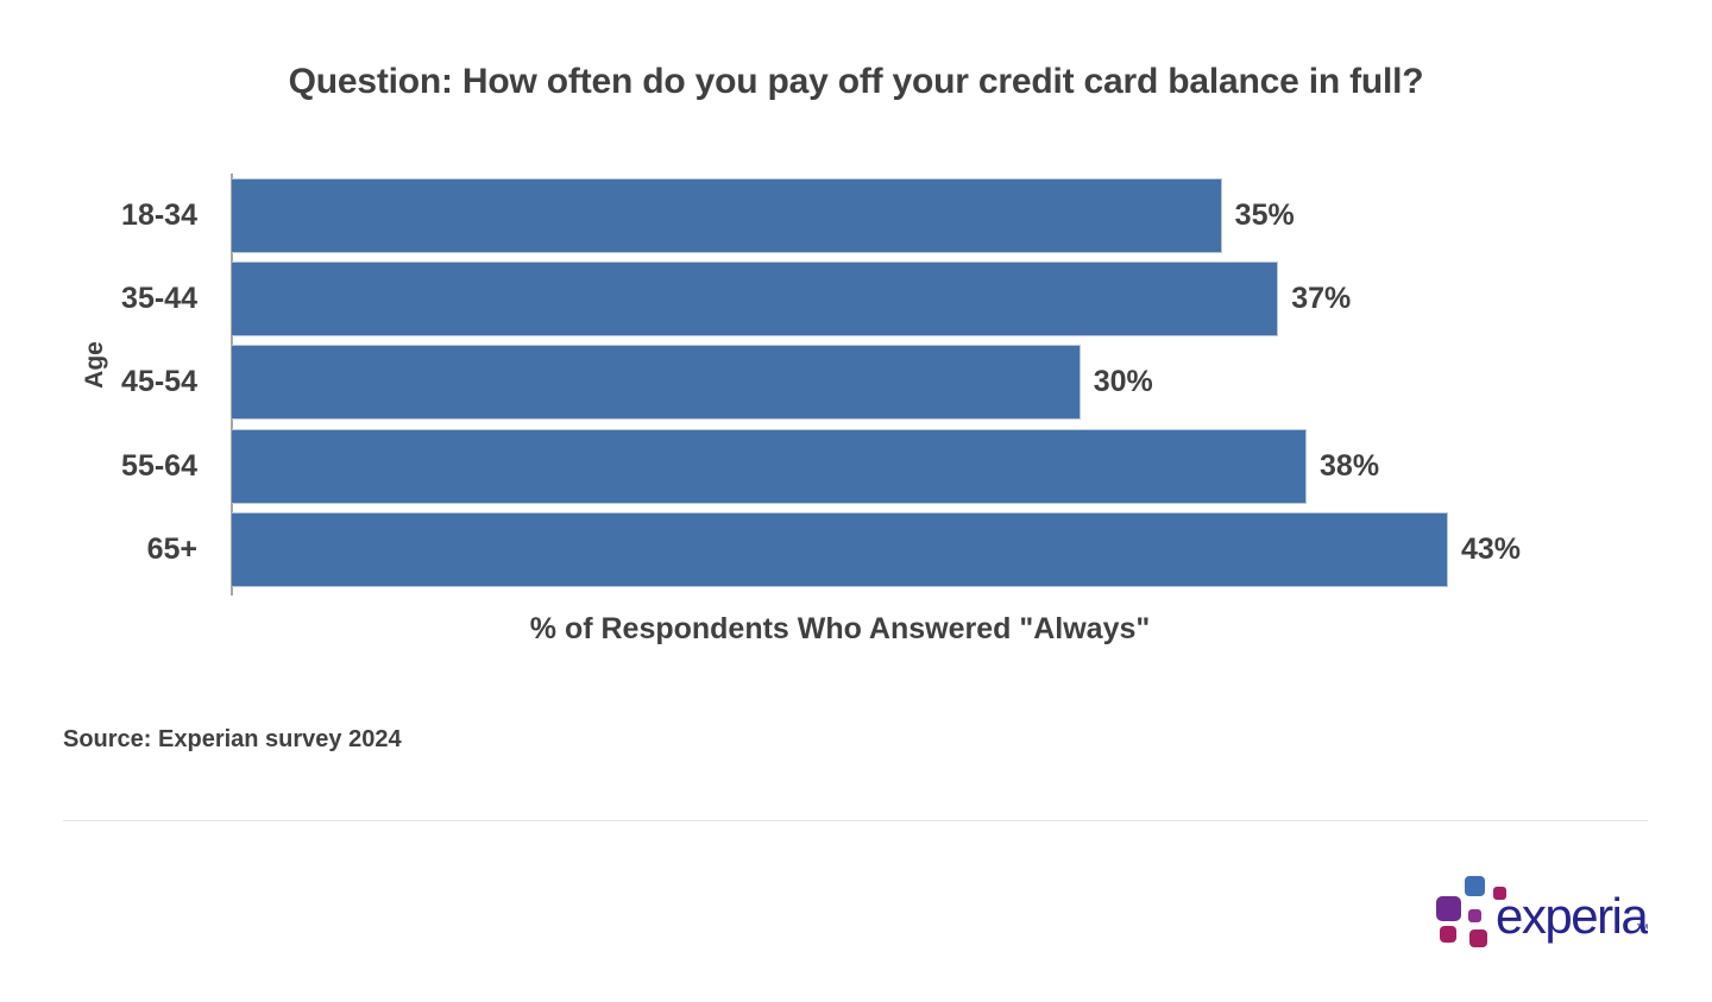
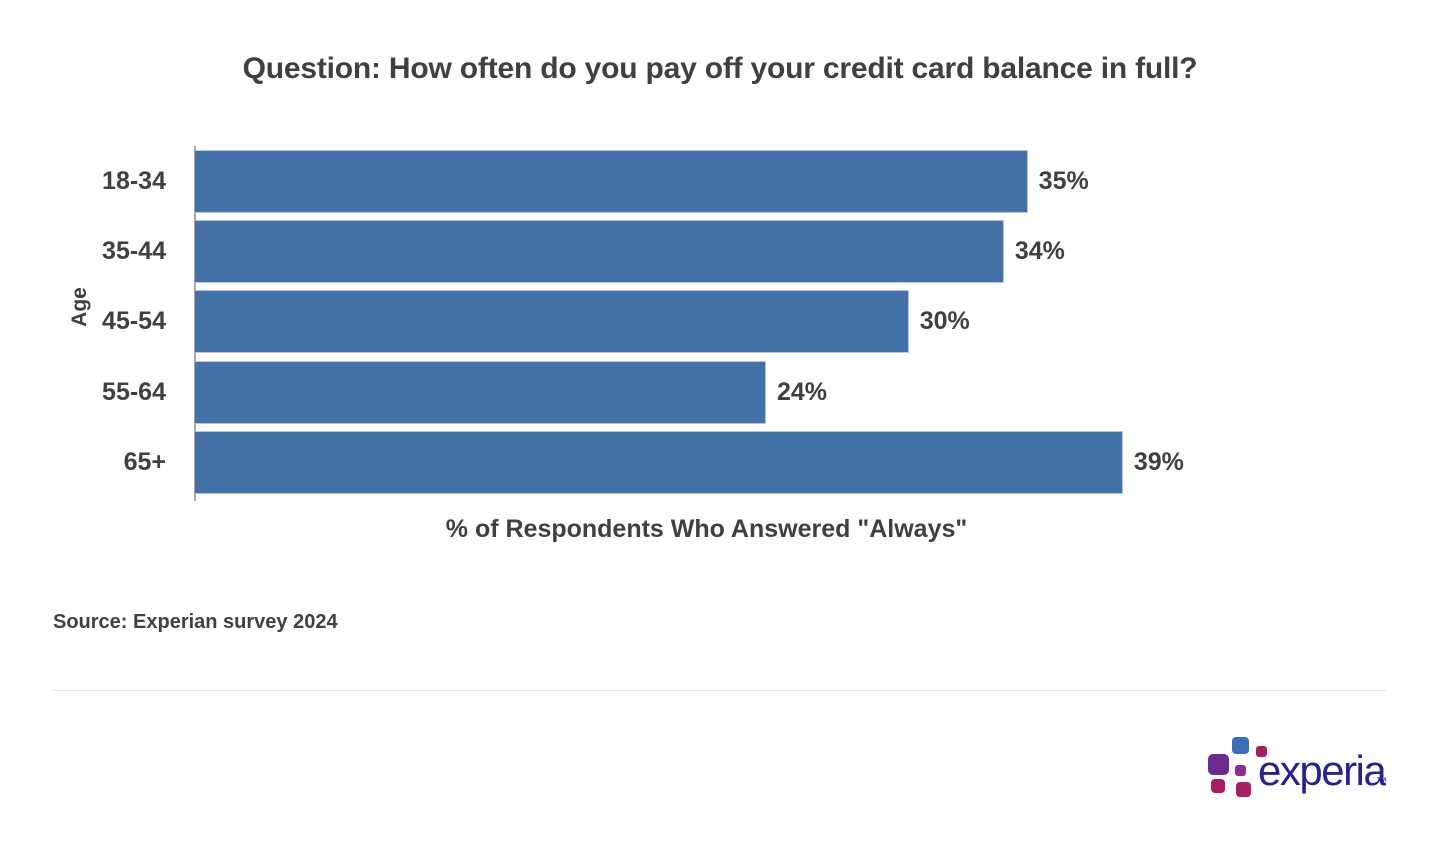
35-44: 37% -> 34%
55-64: 38% -> 24%
65+: 43% -> 39%
